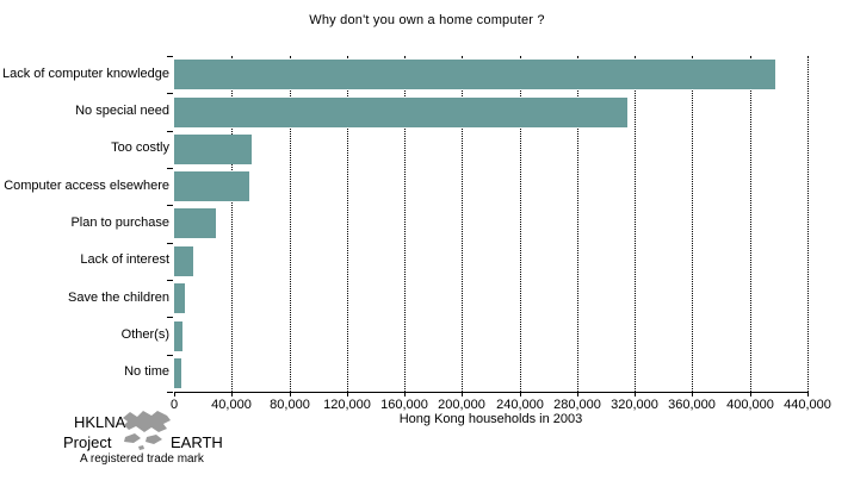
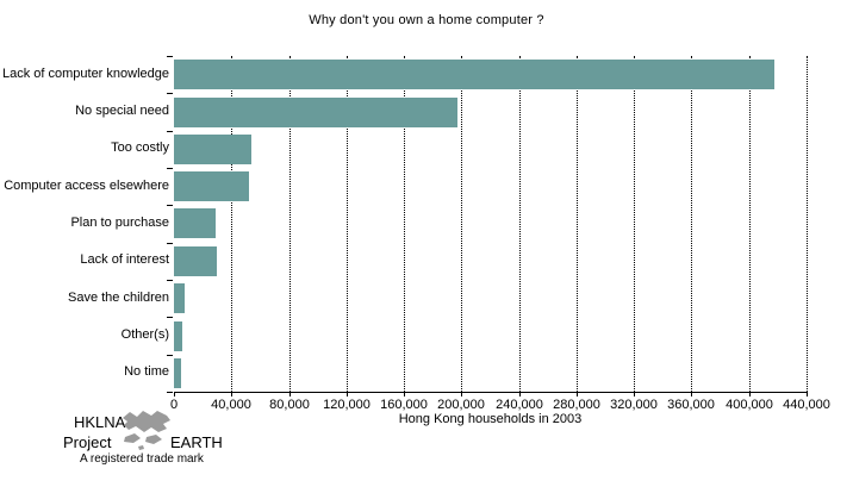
No special need: 315000 -> 197000
Lack of interest: 13000 -> 30000
